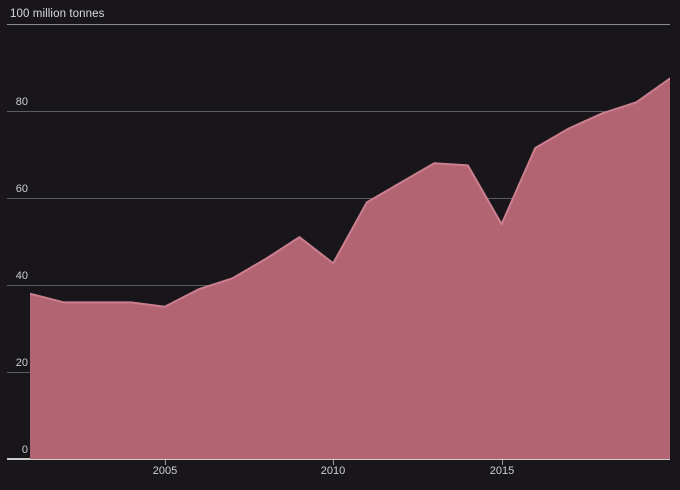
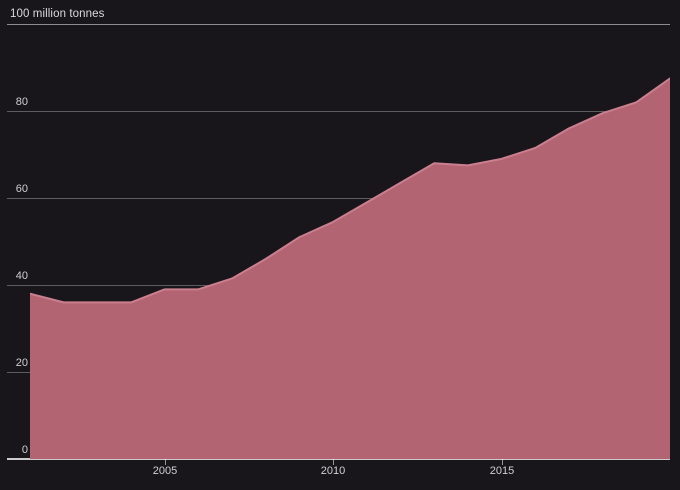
2005: 35 -> 39
2010: 45 -> 54
2015: 54 -> 69
